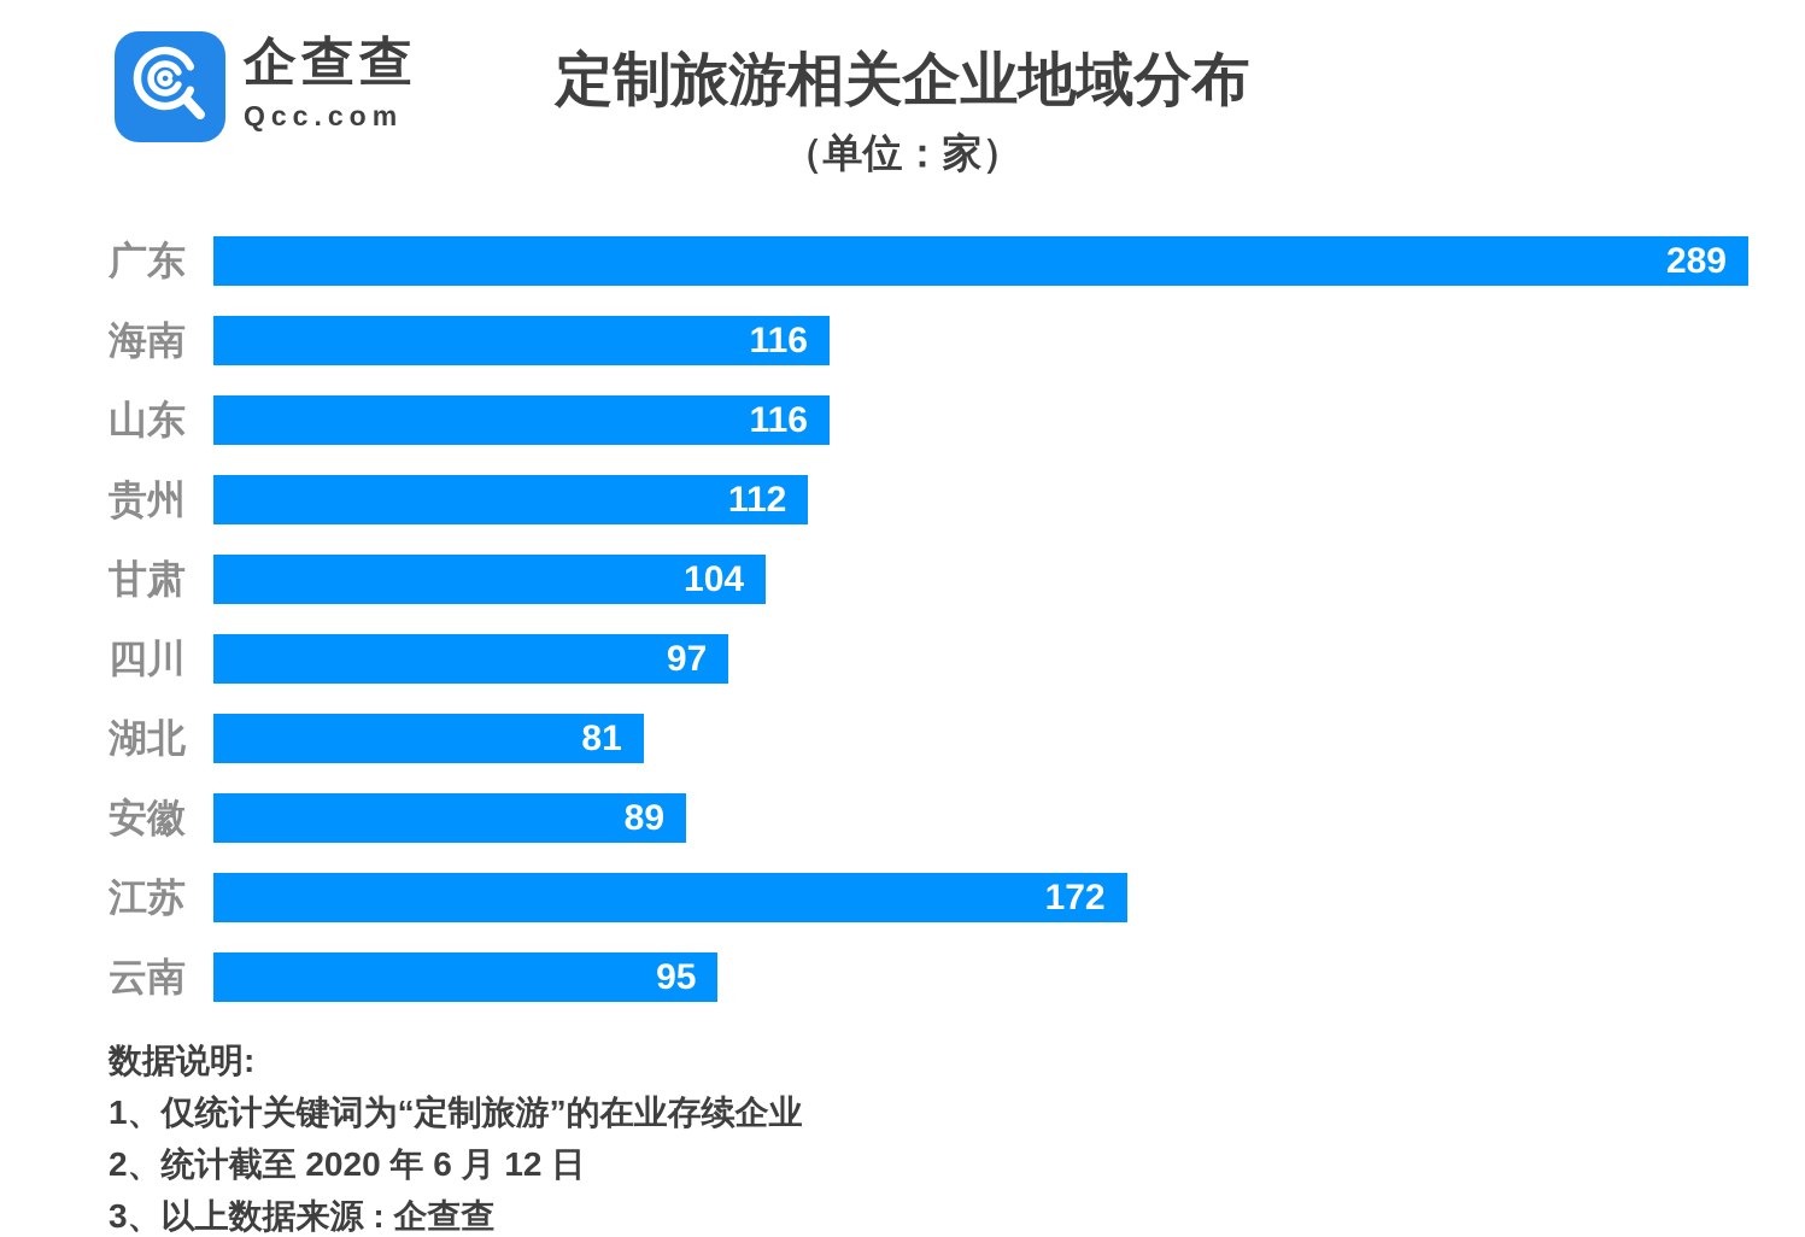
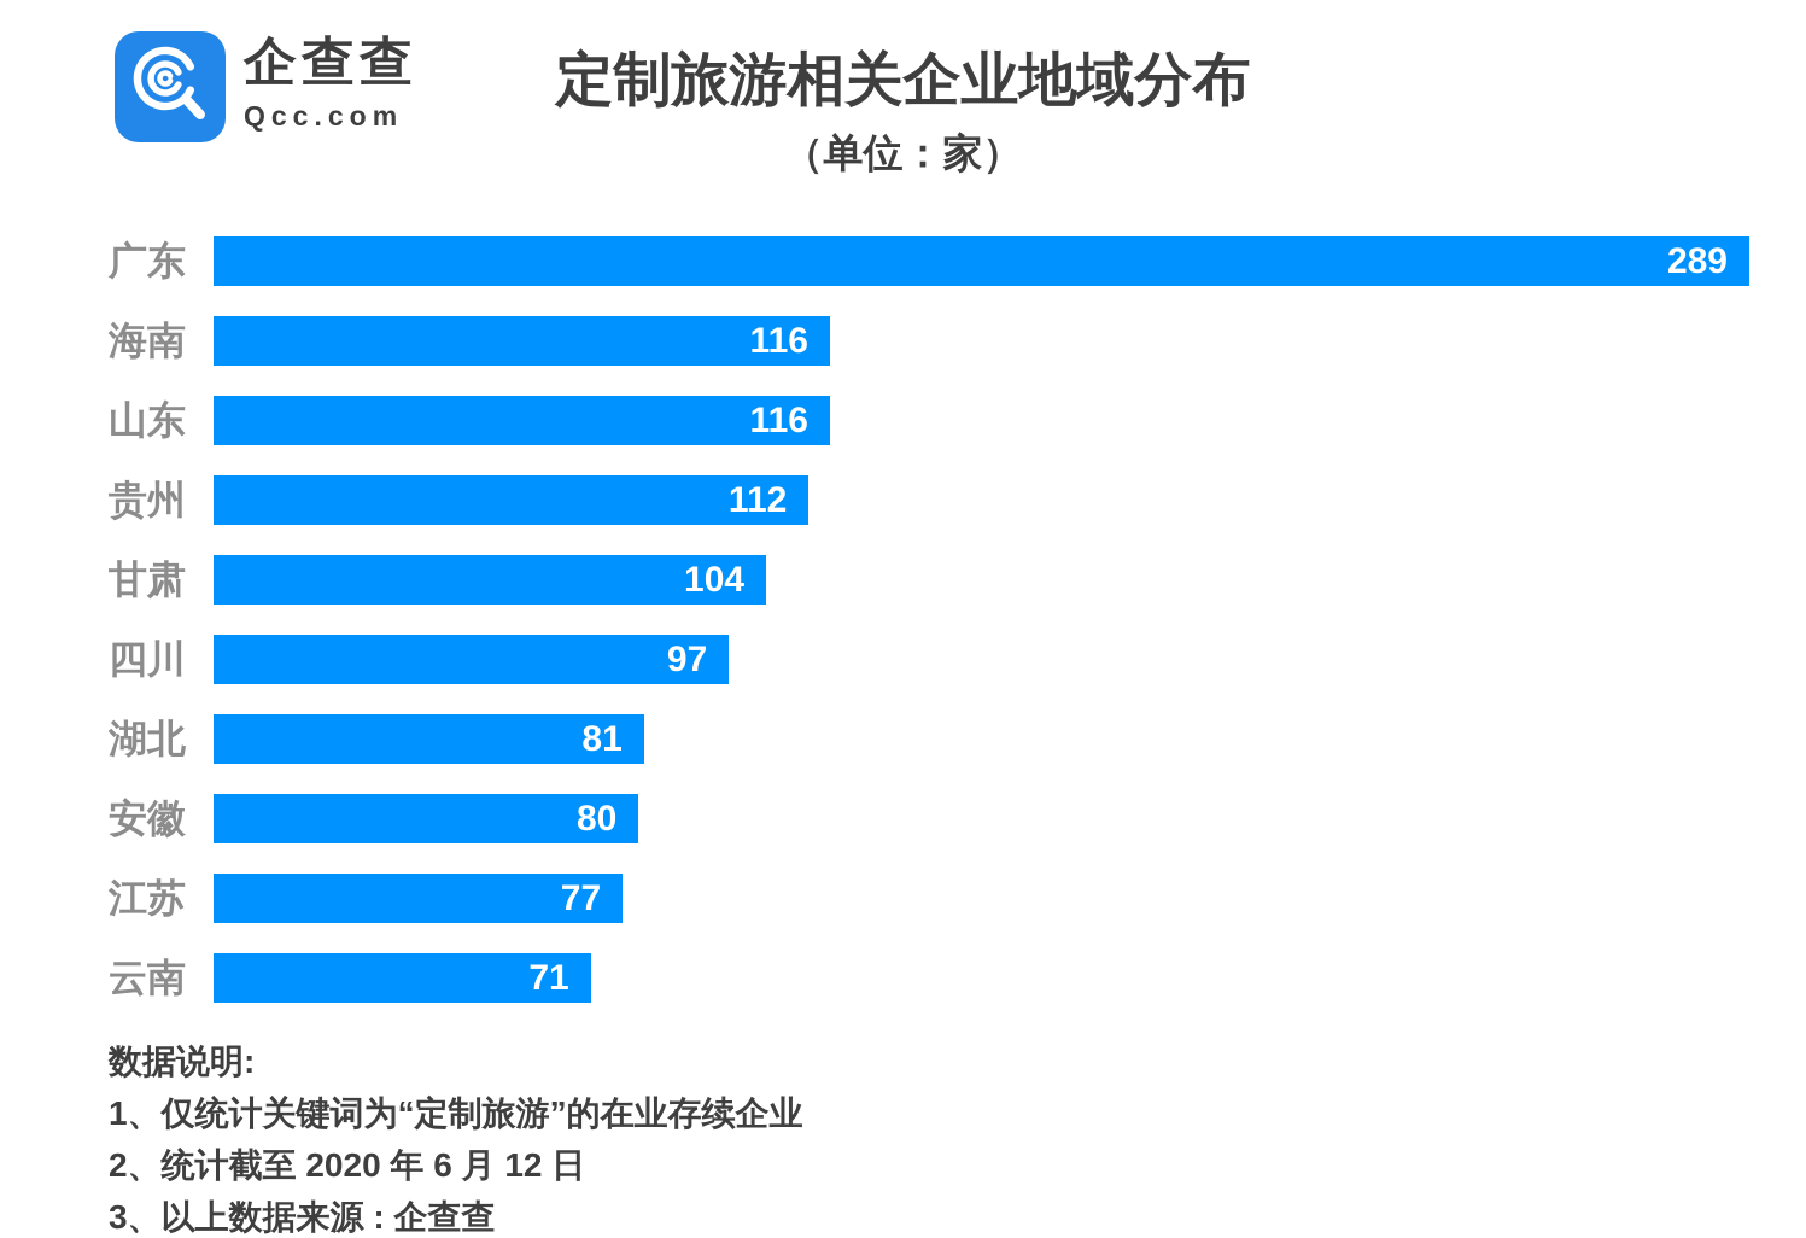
安徽: 89 -> 80
江苏: 172 -> 77
云南: 95 -> 71
